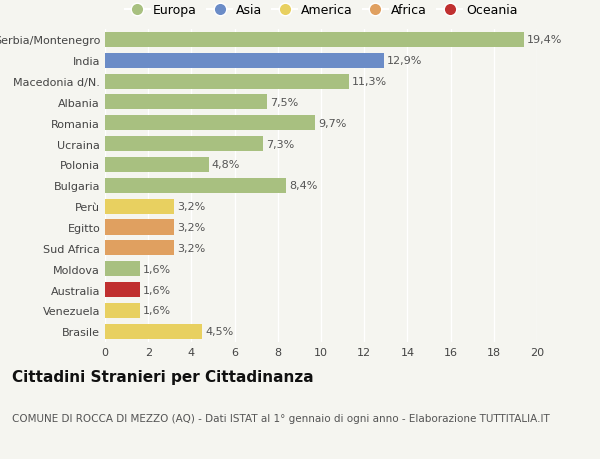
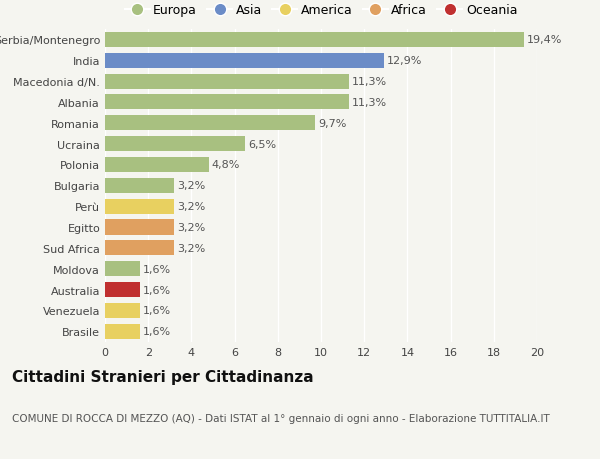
Albania: 7,5% -> 11,3%
Ucraina: 7,3% -> 6,5%
Bulgaria: 8,4% -> 3,2%
Brasile: 4,5% -> 1,6%
